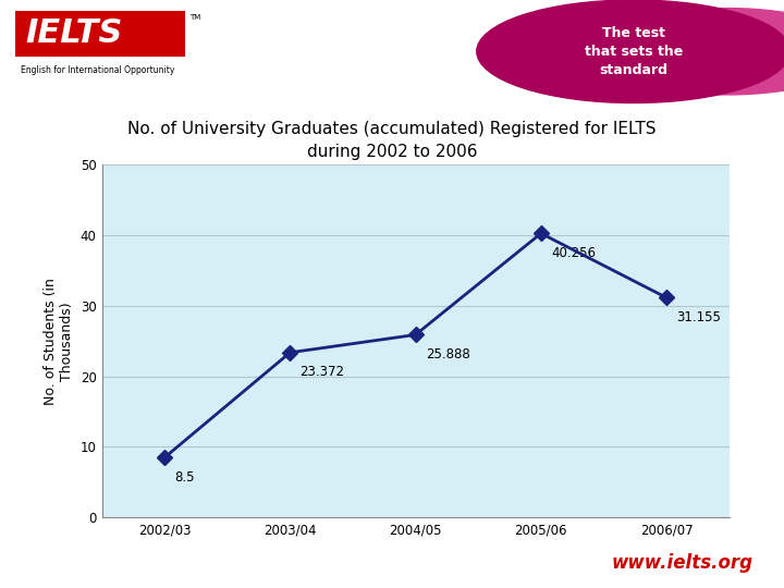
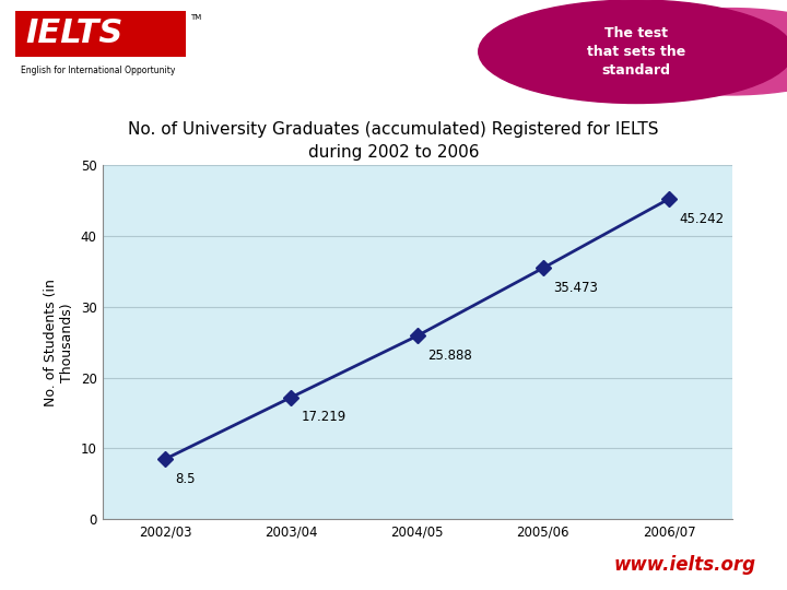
2003/04: 23.372 -> 17.219
2005/06: 40.256 -> 35.473
2006/07: 31.155 -> 45.242
